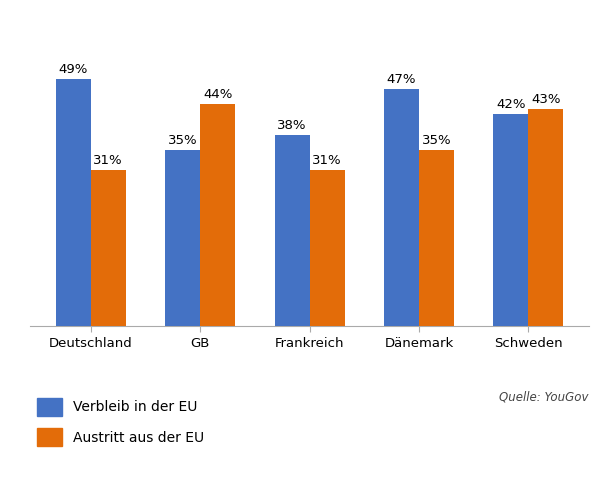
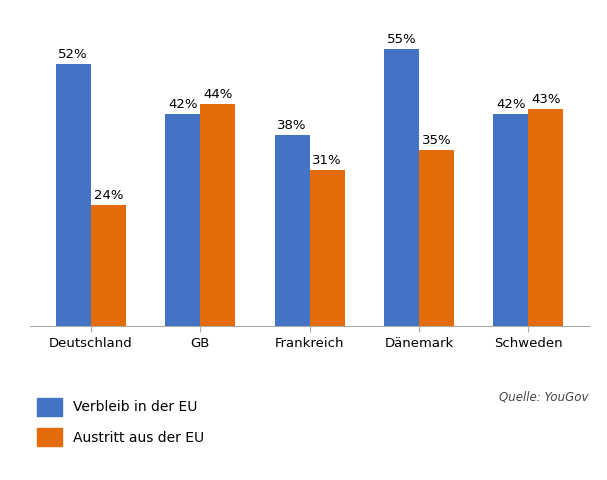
Verbleib in der EU/Deutschland: 49% -> 52%
Austritt aus der EU/Deutschland: 31% -> 24%
Verbleib in der EU/GB: 35% -> 42%
Verbleib in der EU/Dänemark: 47% -> 55%
